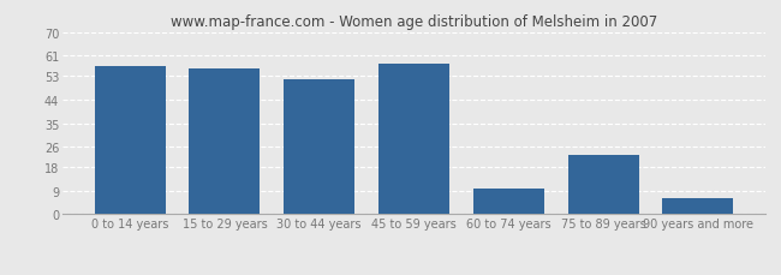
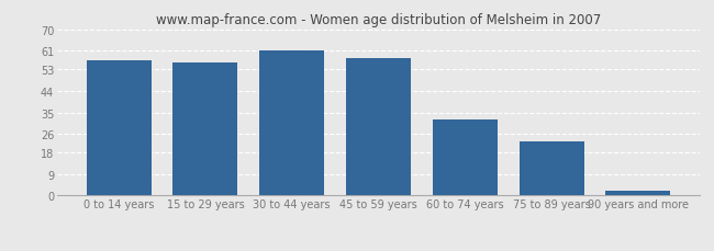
30 to 44 years: 52 -> 61
60 to 74 years: 10 -> 32
90 years and more: 6 -> 2
